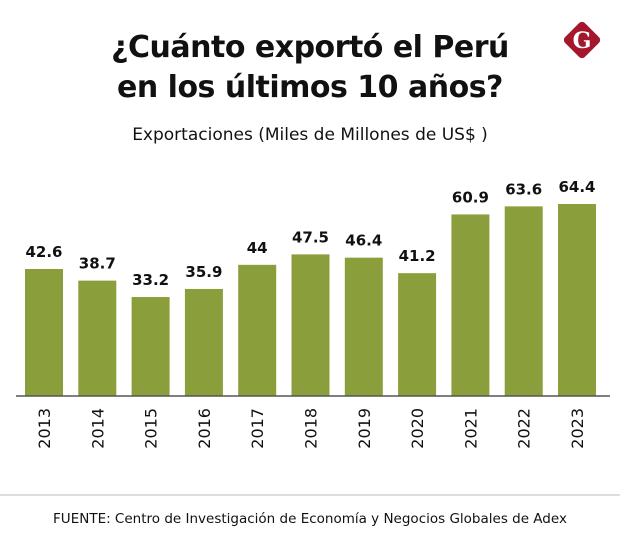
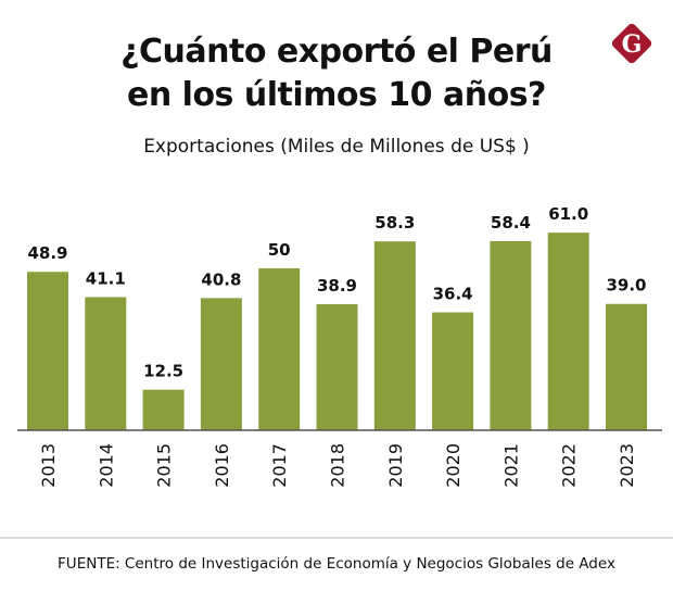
2013: 42.6 -> 48.9
2014: 38.7 -> 41.1
2015: 33.2 -> 12.5
2016: 35.9 -> 40.8
2017: 44 -> 50
2018: 47.5 -> 38.9
2019: 46.4 -> 58.3
2020: 41.2 -> 36.4
2021: 60.9 -> 58.4
2022: 63.6 -> 61.0
2023: 64.4 -> 39.0
